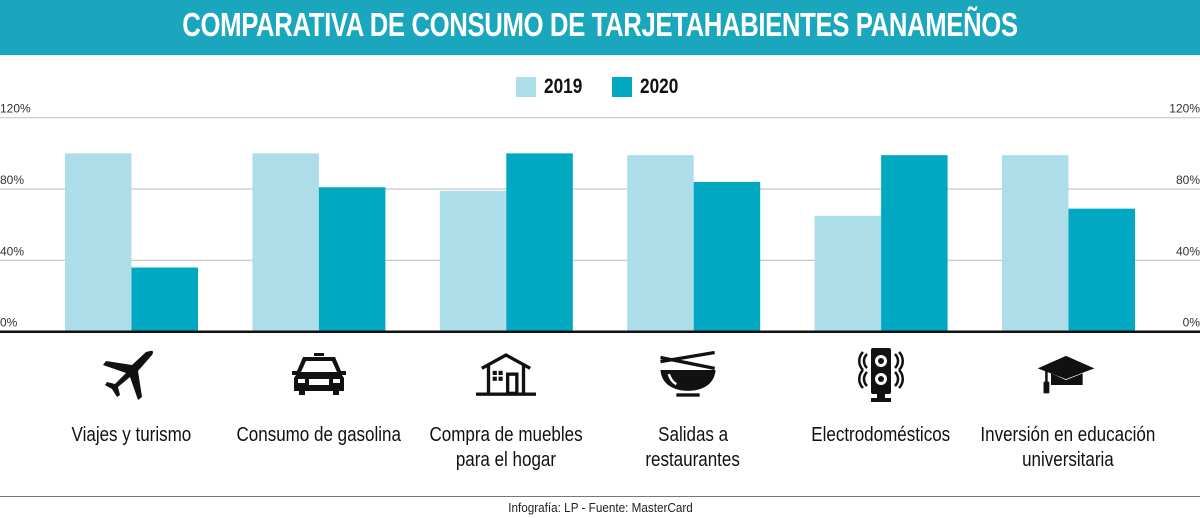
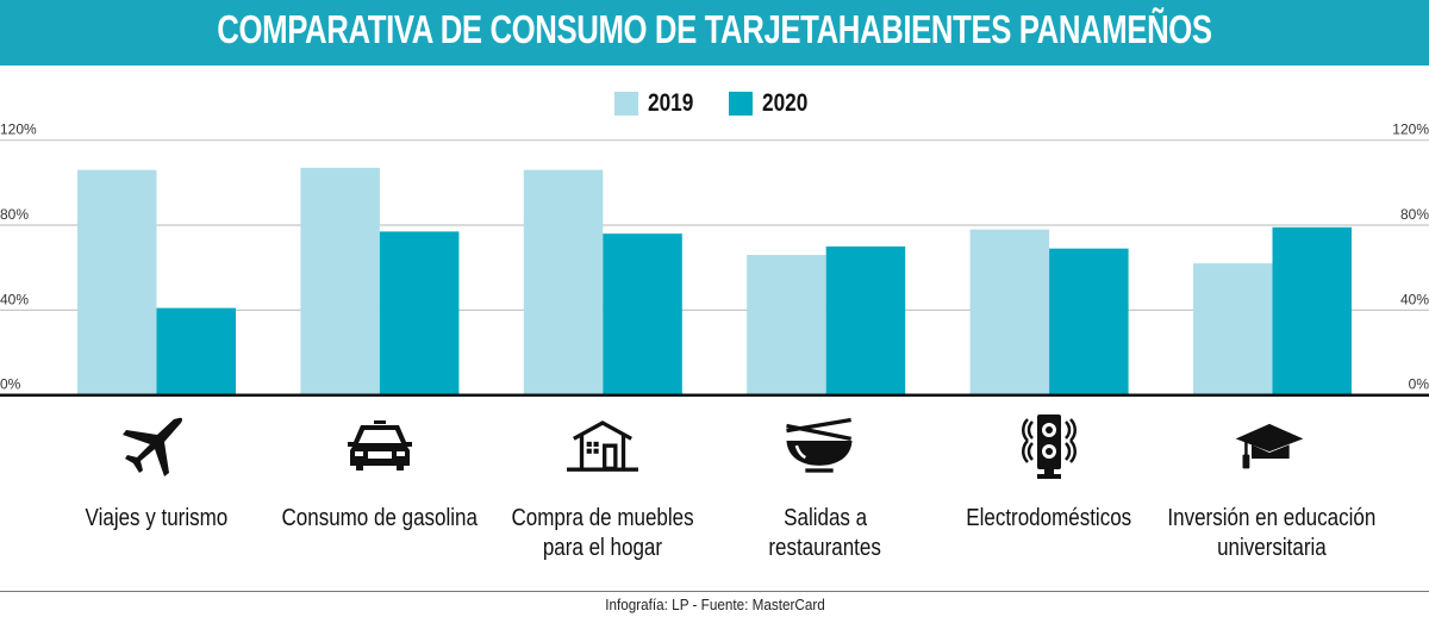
2019/Viajes y turismo: 100% -> 106%
2020/Viajes y turismo: 36% -> 41%
2019/Consumo de gasolina: 100% -> 107%
2020/Consumo de gasolina: 81% -> 77%
2019/Compra de muebles para el hogar: 79% -> 106%
2020/Compra de muebles para el hogar: 100% -> 76%
2019/Salidas a restaurantes: 99% -> 66%
2020/Salidas a restaurantes: 84% -> 70%
2019/Electrodomésticos: 65% -> 78%
2020/Electrodomésticos: 99% -> 69%
2019/Inversión en educación universitaria: 99% -> 62%
2020/Inversión en educación universitaria: 69% -> 79%
